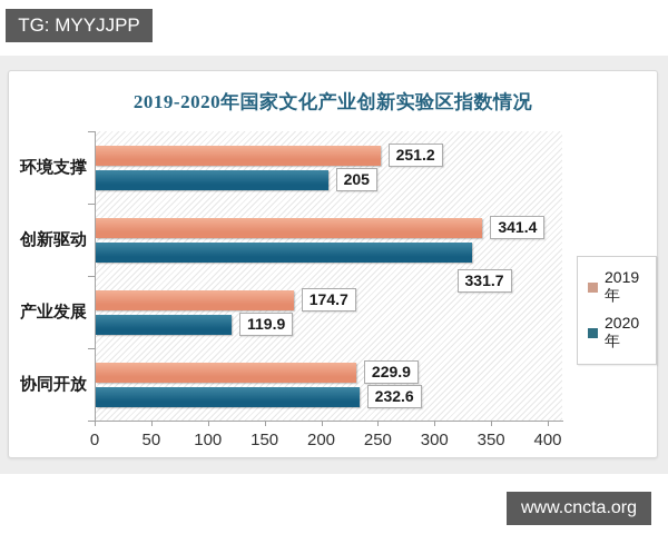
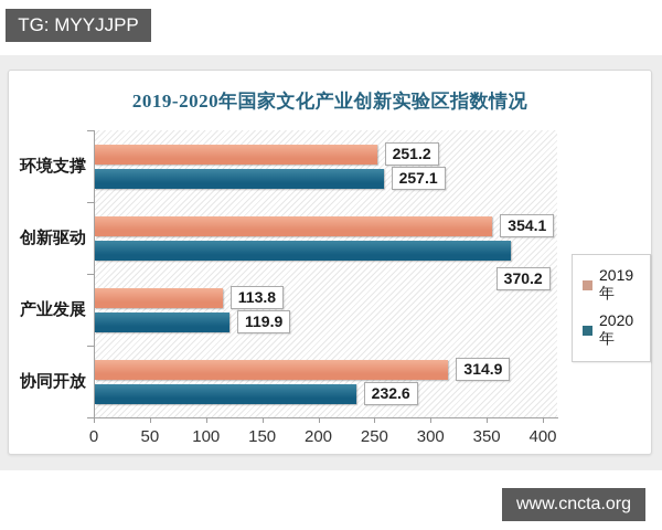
2020年/环境支撑: 205 -> 257.1
2019年/创新驱动: 341.4 -> 354.1
2020年/创新驱动: 331.7 -> 370.2
2019年/产业发展: 174.7 -> 113.8
2019年/协同开放: 229.9 -> 314.9
